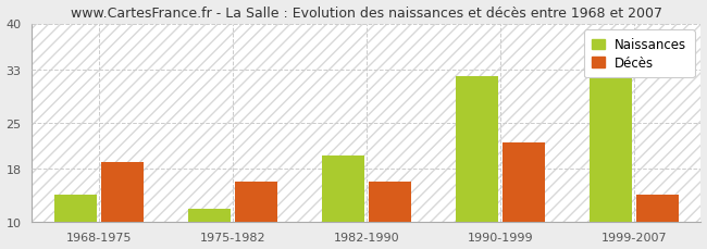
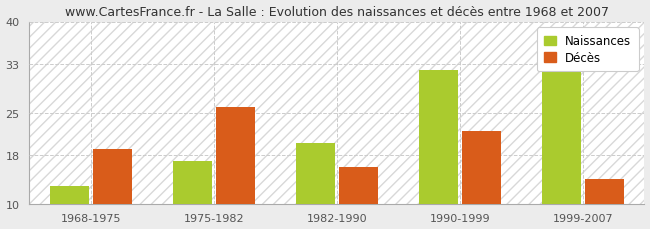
Naissances/1968-1975: 14 -> 13
Naissances/1975-1982: 12 -> 17
Décès/1975-1982: 16 -> 26
